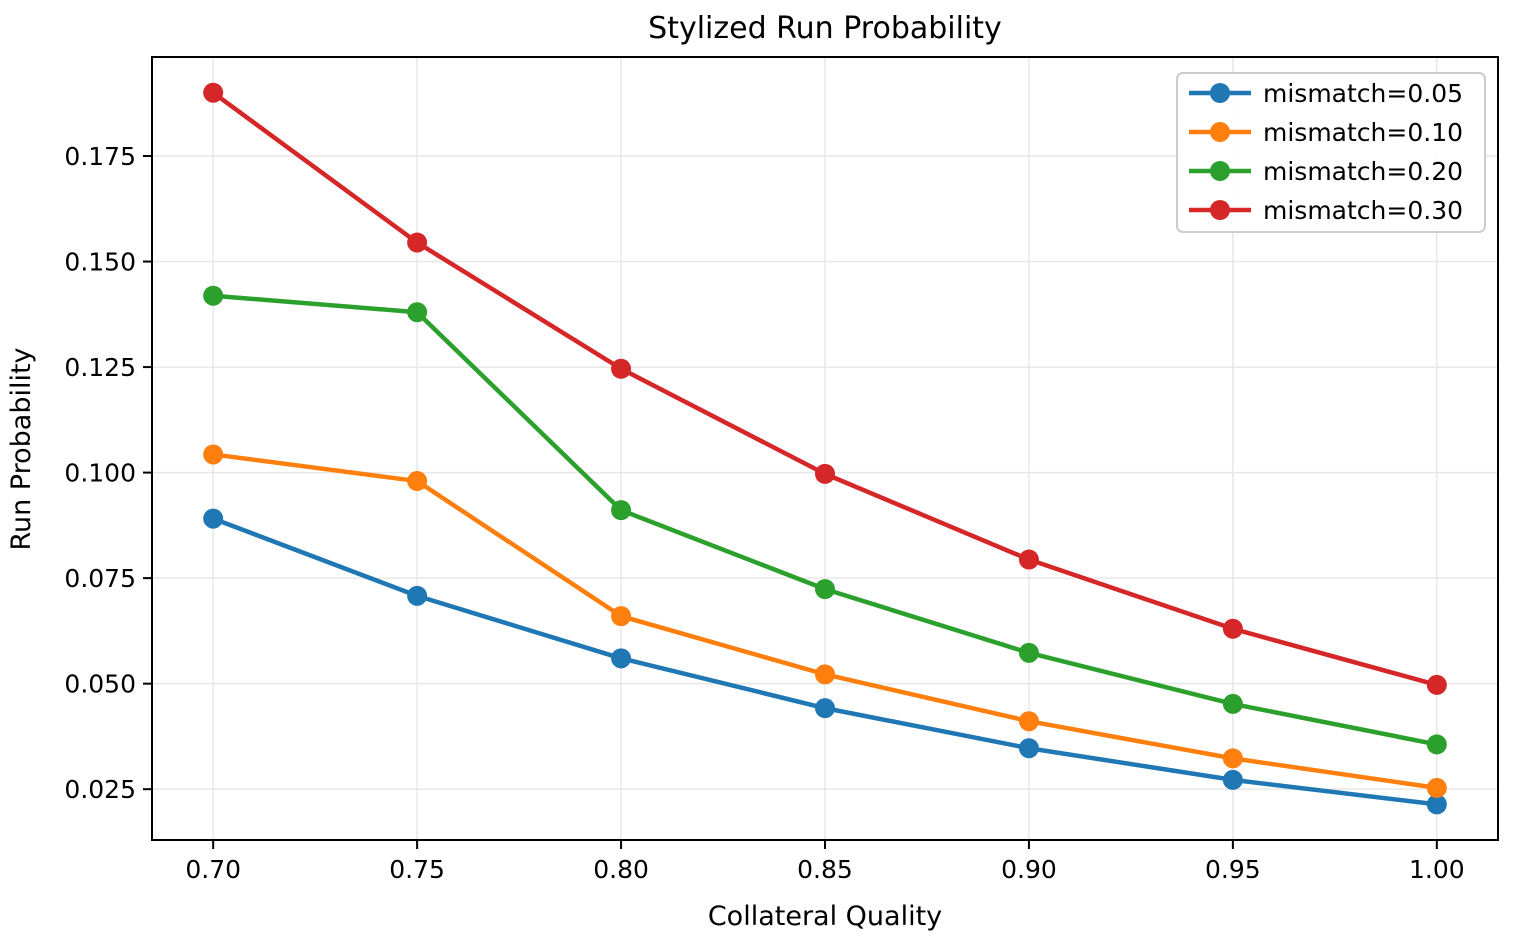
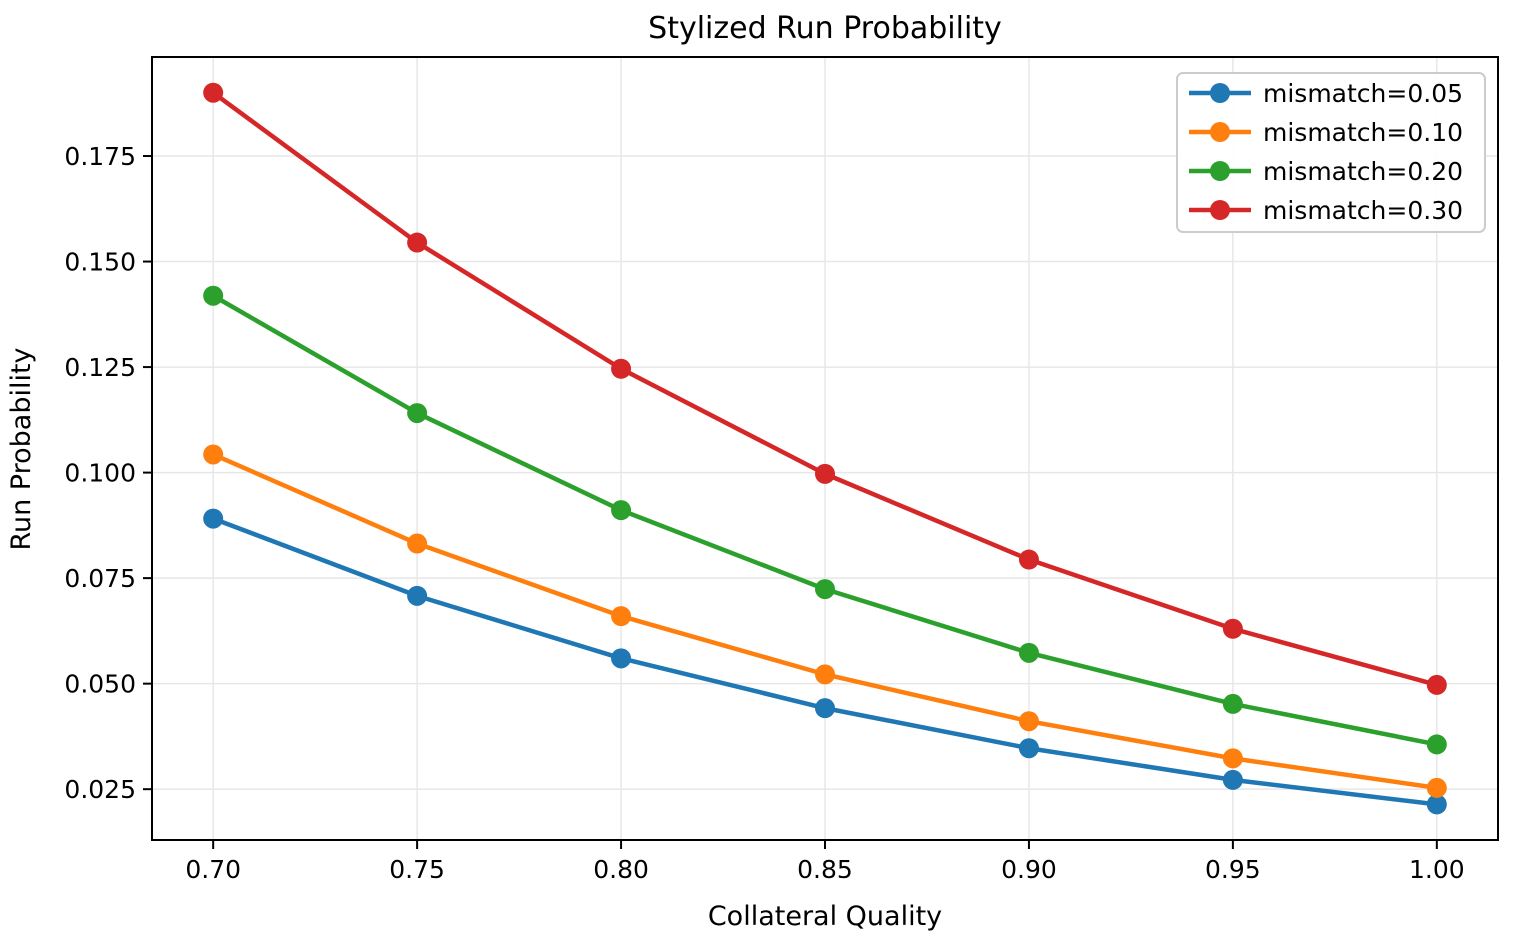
mismatch=0.10/0.75: 0.098 -> 0.083
mismatch=0.20/0.75: 0.138 -> 0.114
